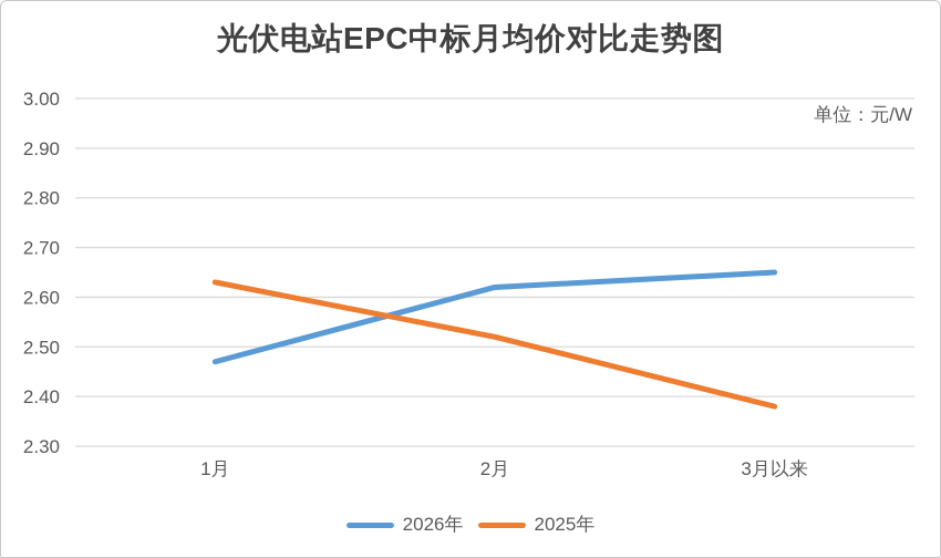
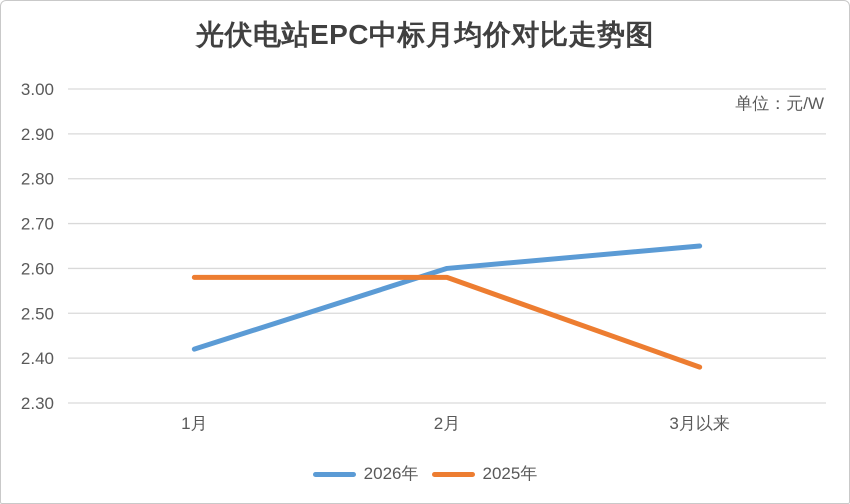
2026年/1月: 2.47 -> 2.42
2025年/1月: 2.63 -> 2.58
2026年/2月: 2.62 -> 2.60
2025年/2月: 2.52 -> 2.58
